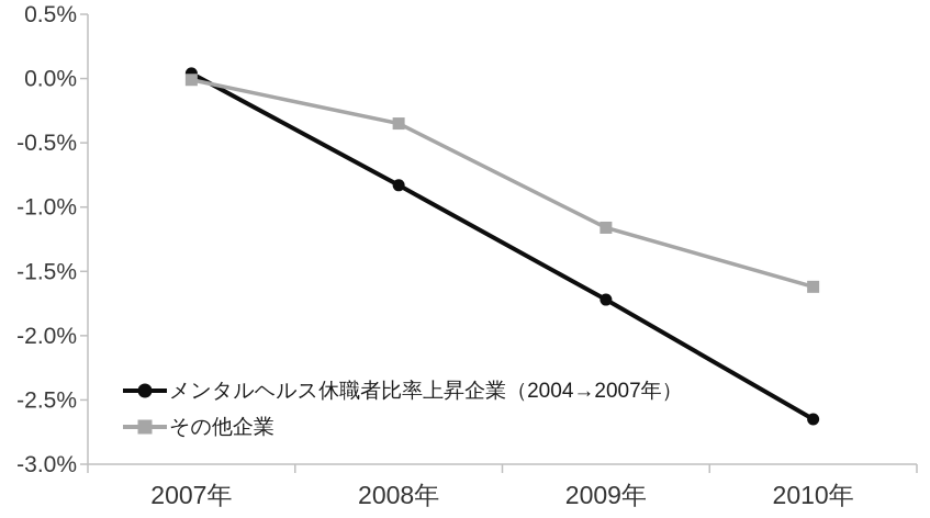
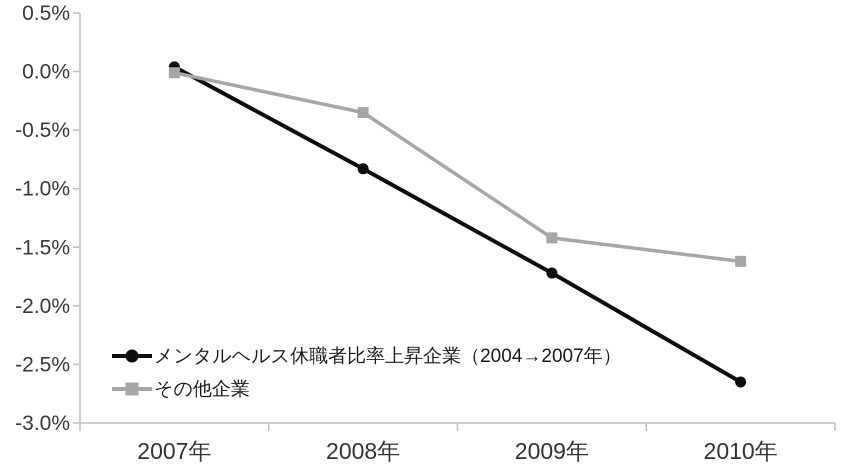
その他企業/2009年: -1.16% -> -1.42%
